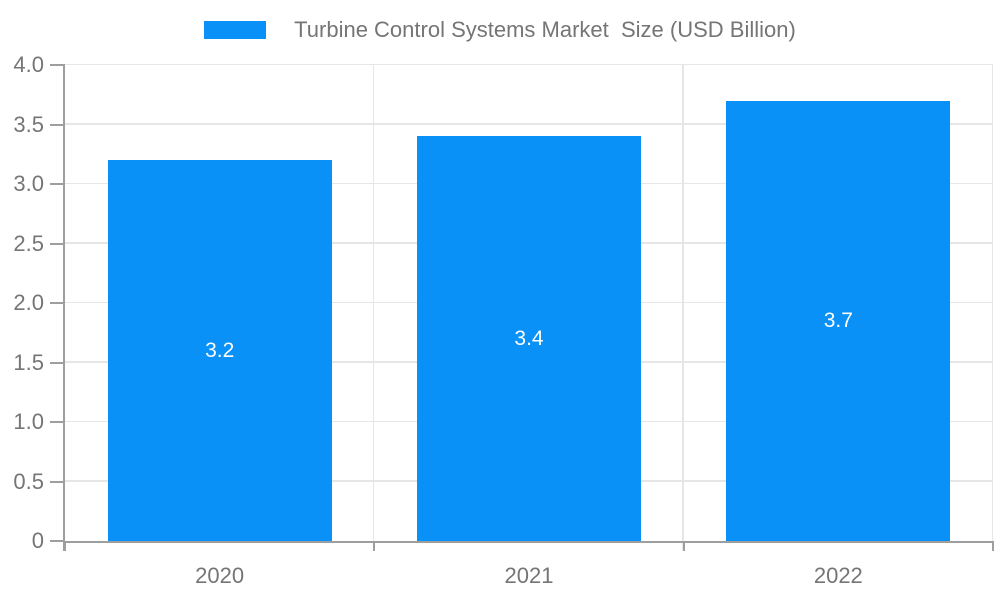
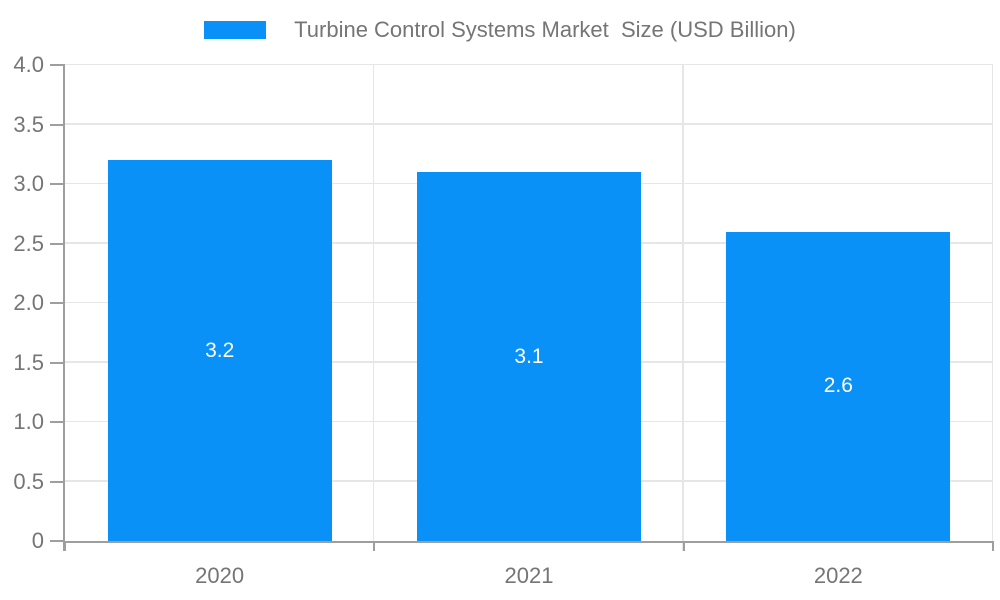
2021: 3.4 -> 3.1
2022: 3.7 -> 2.6
